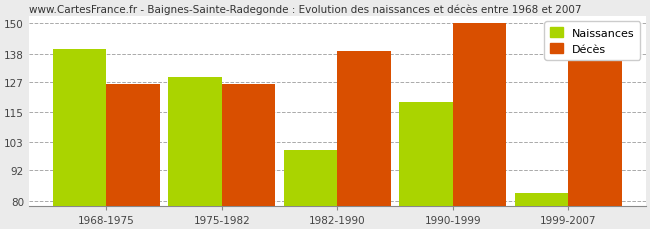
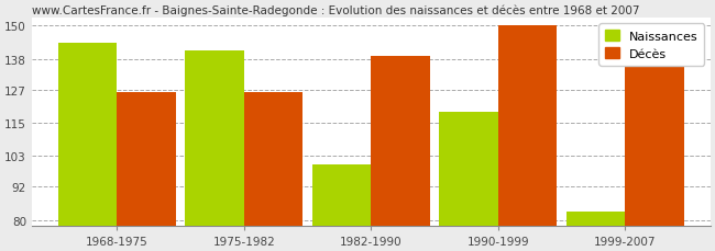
Naissances/1968-1975: 140 -> 144
Naissances/1975-1982: 129 -> 141
